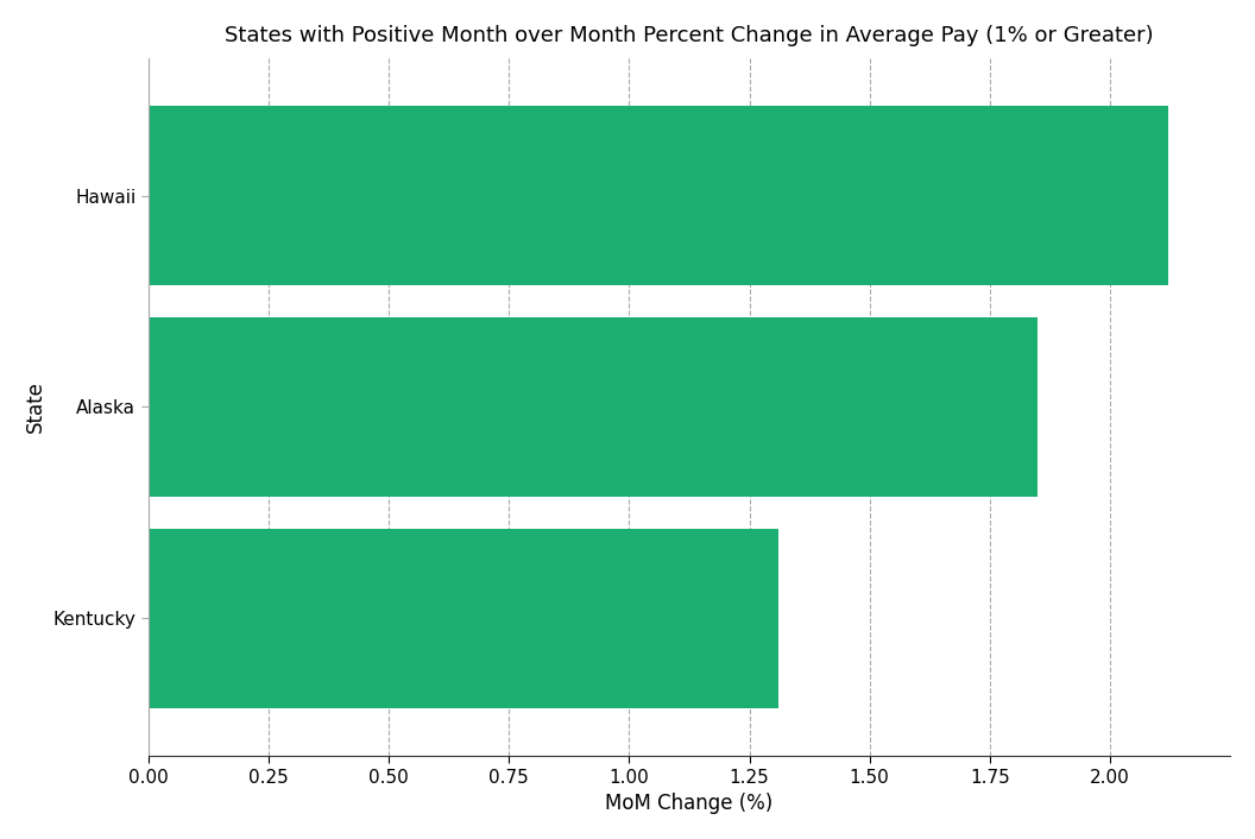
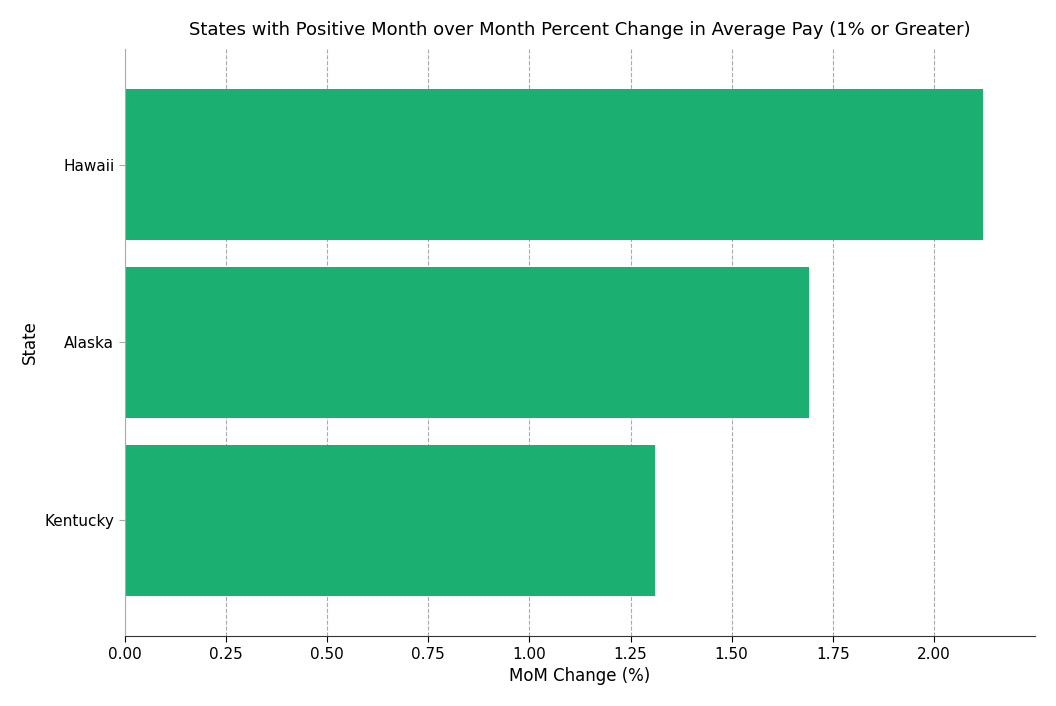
Alaska: 1.85 -> 1.69
